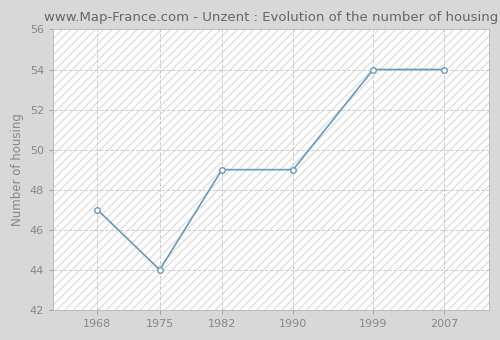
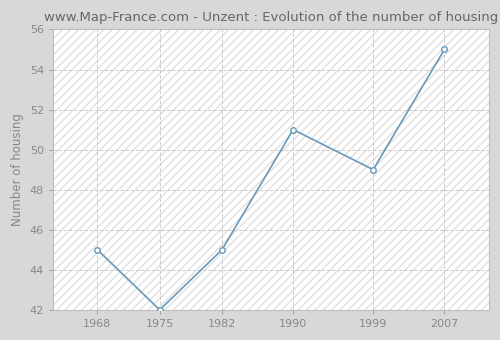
1968: 47 -> 45
1975: 44 -> 42
1982: 49 -> 45
1990: 49 -> 51
1999: 54 -> 49
2007: 54 -> 55
